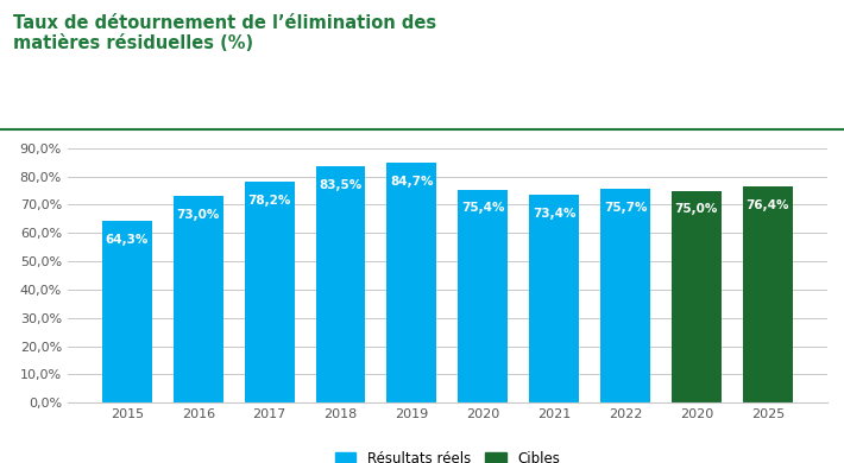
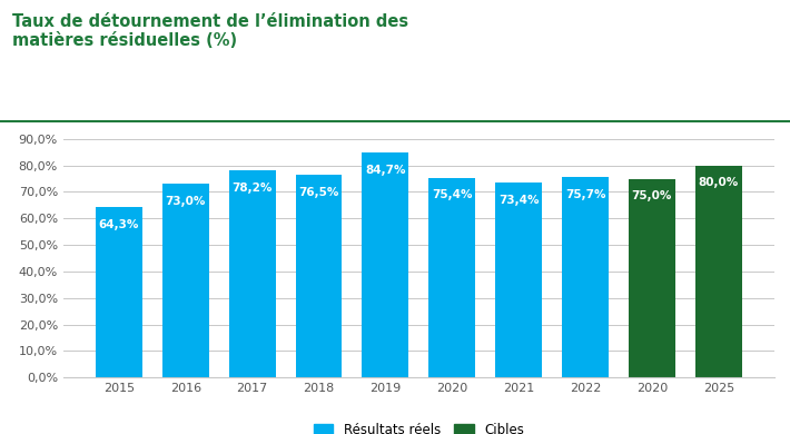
2018: 83,5% -> 76,5%
2025: 76,4% -> 80,0%
